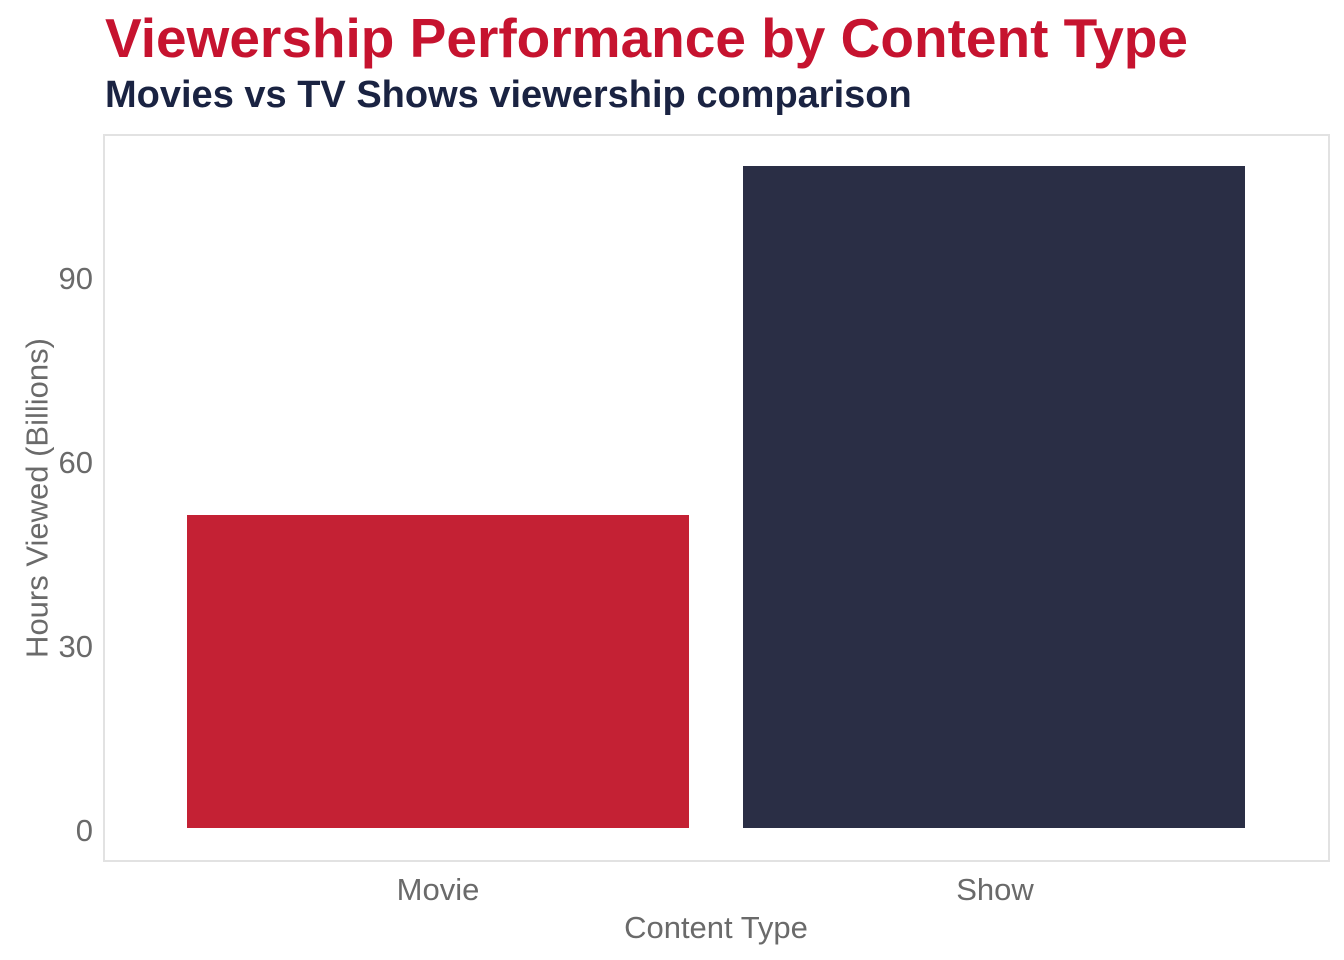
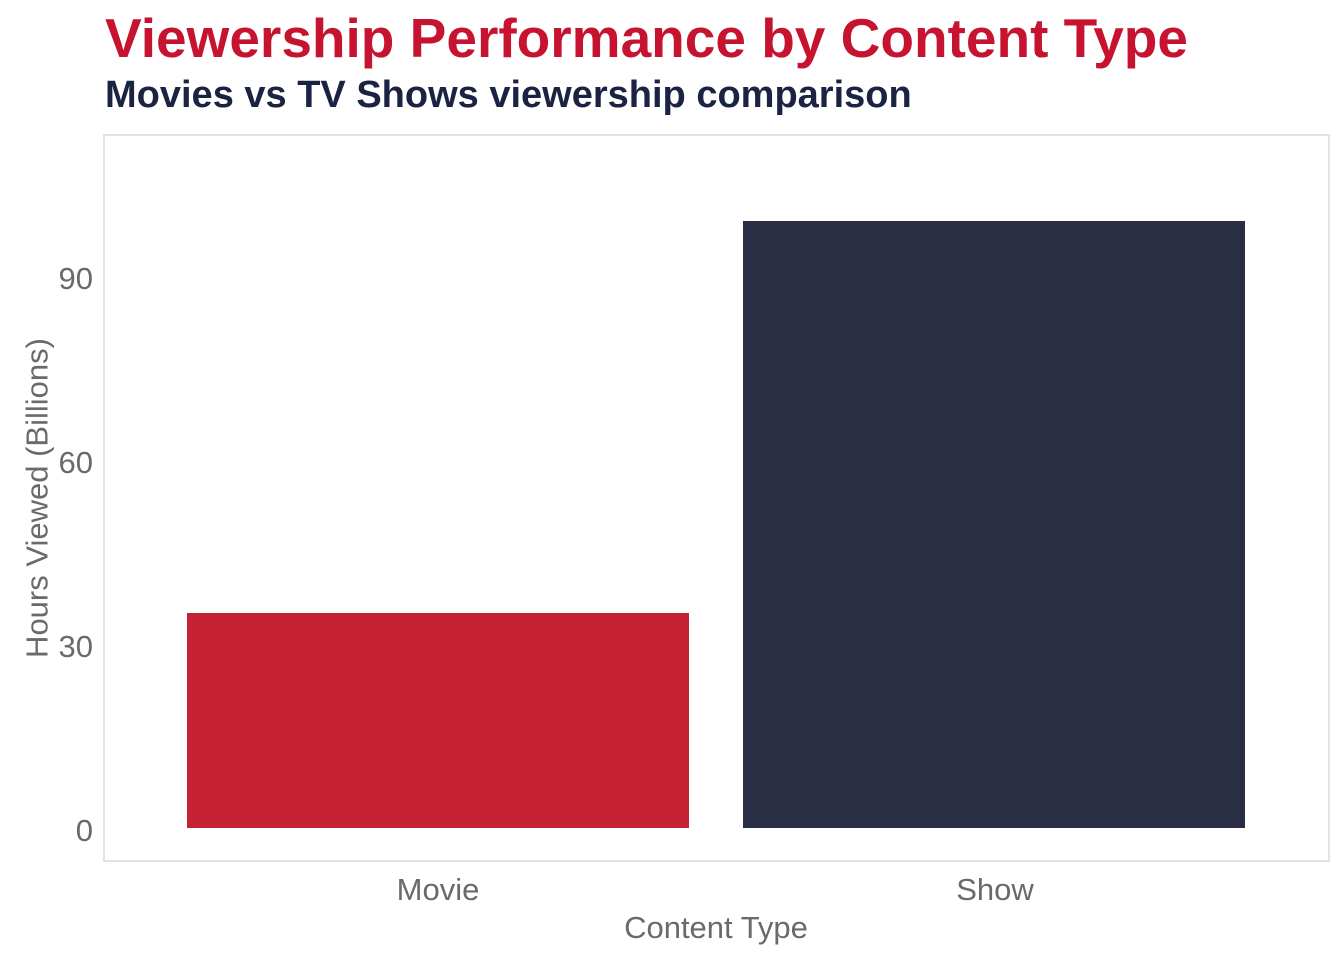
Movie: 51 -> 35
Show: 108 -> 99
